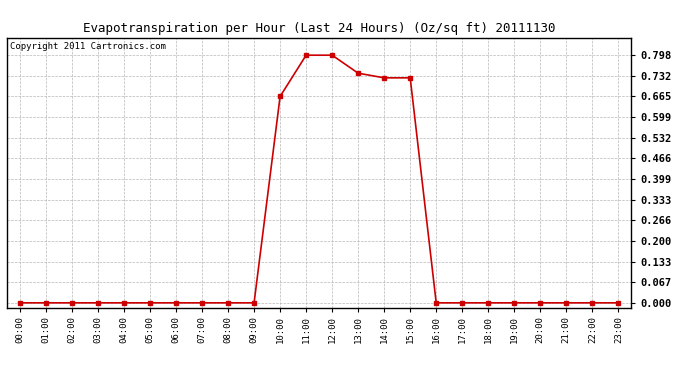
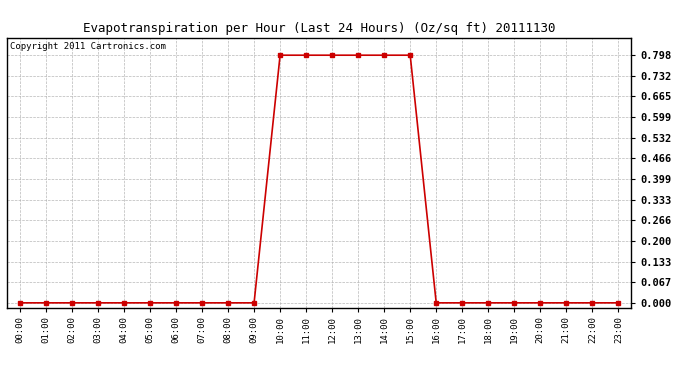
10:00: 0.665 -> 0.798
13:00: 0.740 -> 0.798
14:00: 0.725 -> 0.798
15:00: 0.725 -> 0.798
